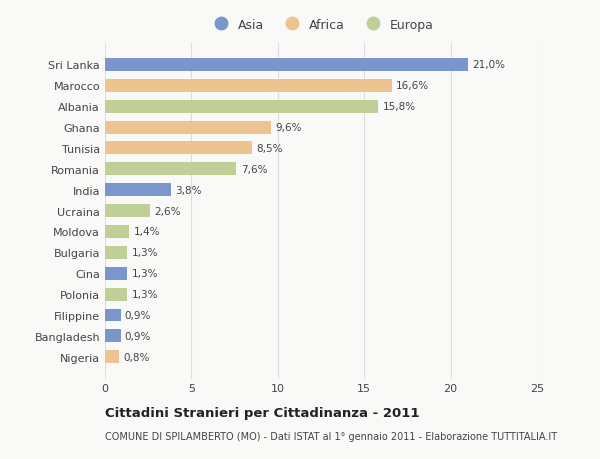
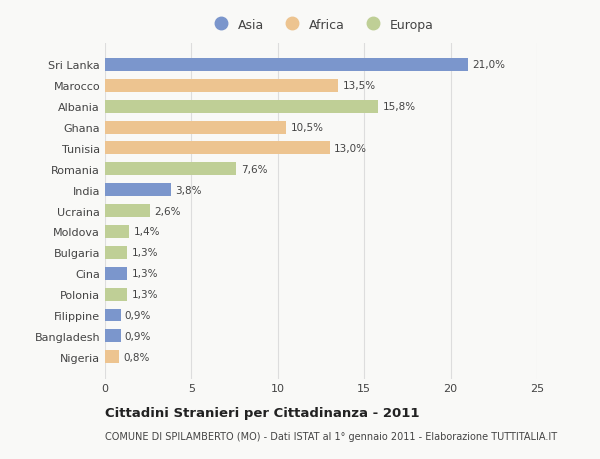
Marocco: 16,6% -> 13,5%
Ghana: 9,6% -> 10,5%
Tunisia: 8,5% -> 13,0%
